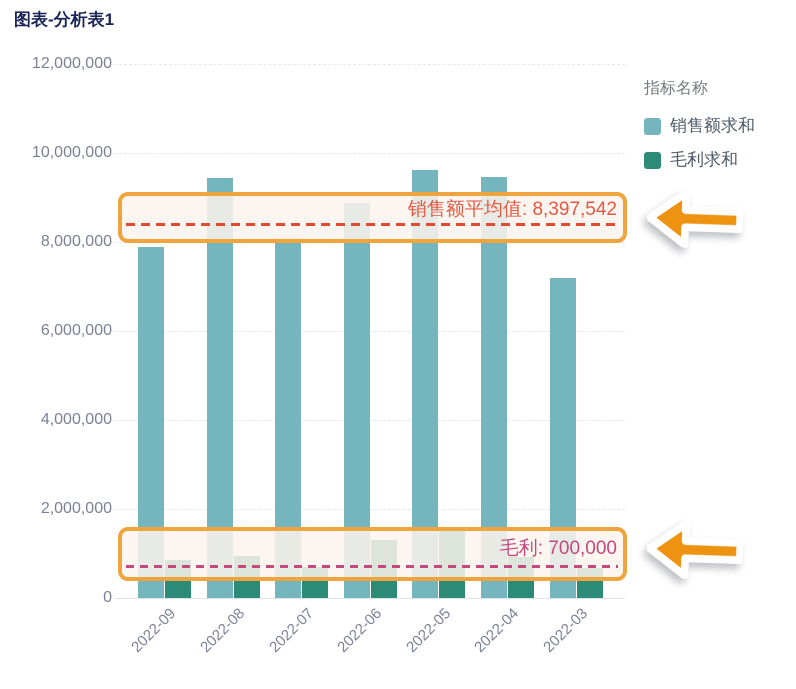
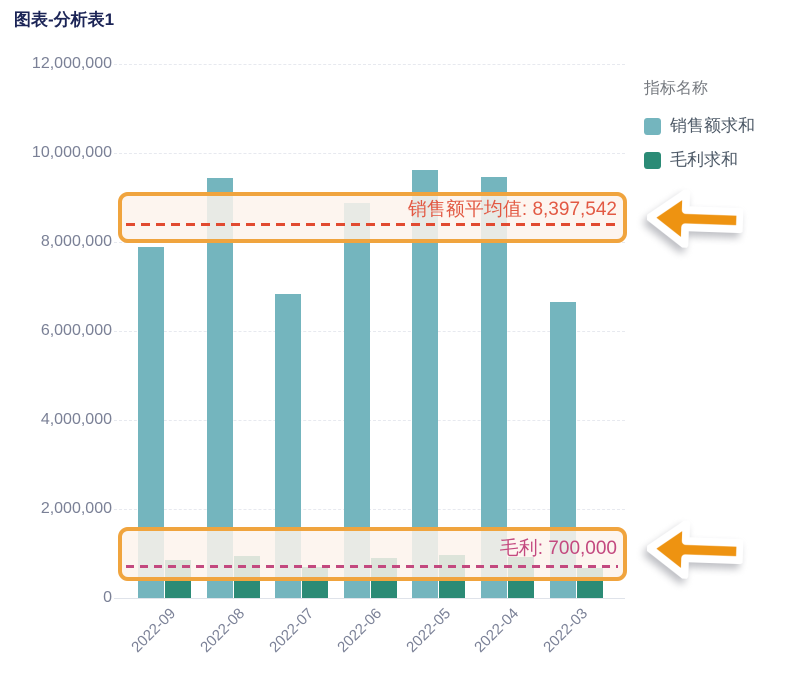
销售额求和/2022-07: 8100000 -> 6800000
毛利求和/2022-06: 1300000 -> 900000
毛利求和/2022-05: 1500000 -> 1000000
销售额求和/2022-03: 7200000 -> 6700000
